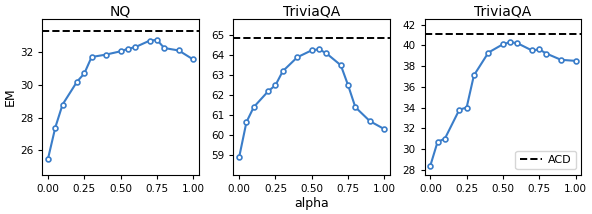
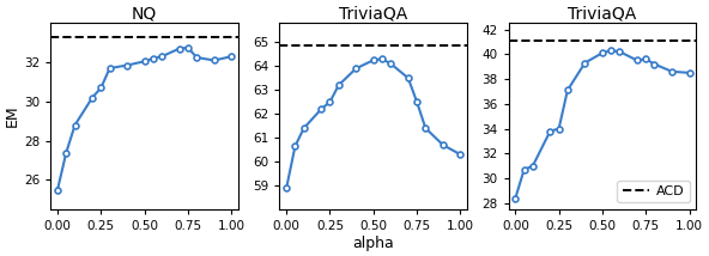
NQ/1.00: 31.6 -> 32.3
